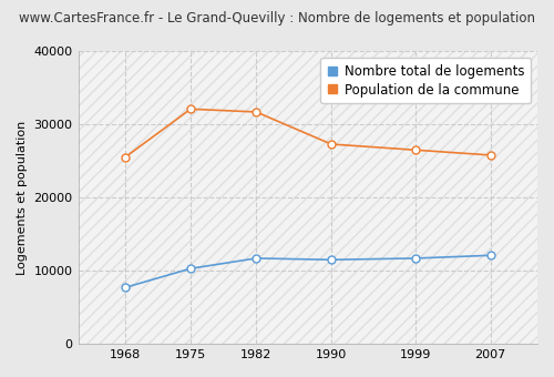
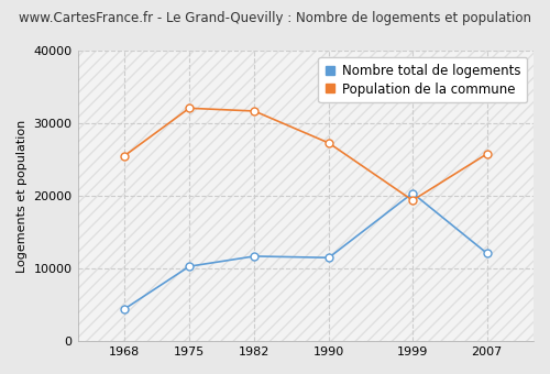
Nombre total de logements/1968: 7700 -> 4400
Nombre total de logements/1999: 11700 -> 20400
Population de la commune/1999: 26500 -> 19400
